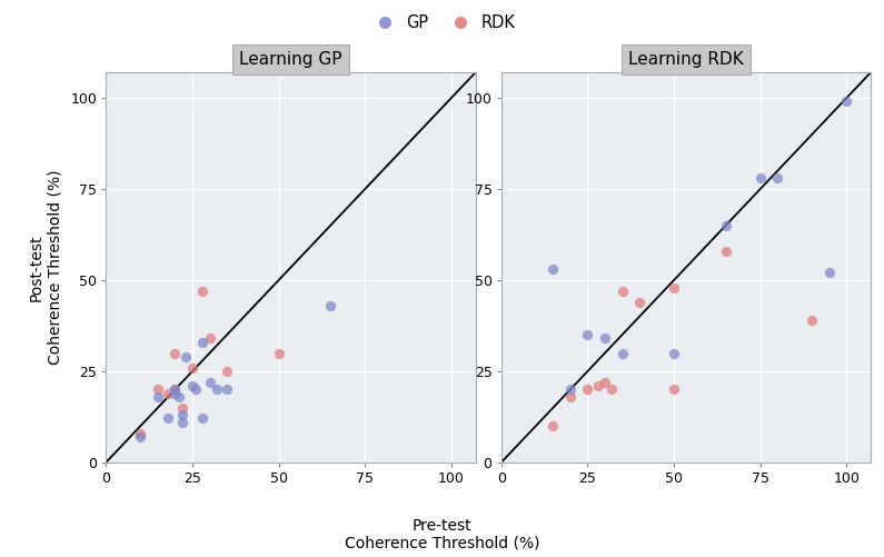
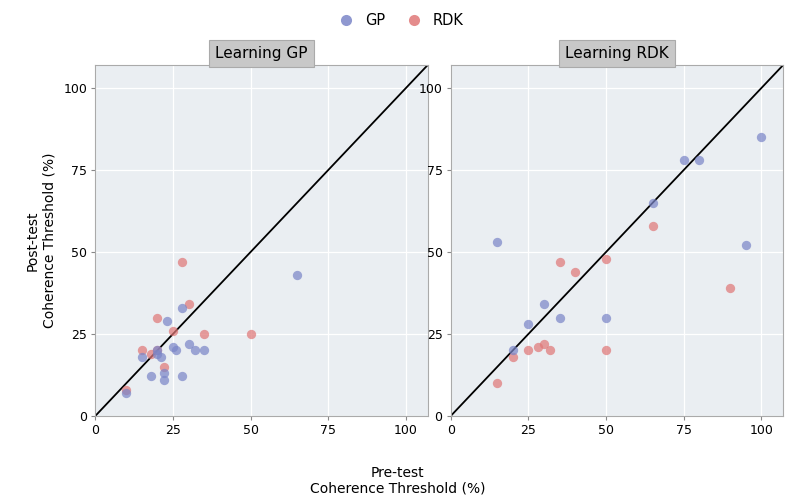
Learning GP/RDK/50: 30 -> 25
Learning RDK/GP/25: 35 -> 28
Learning RDK/GP/100: 99 -> 85
